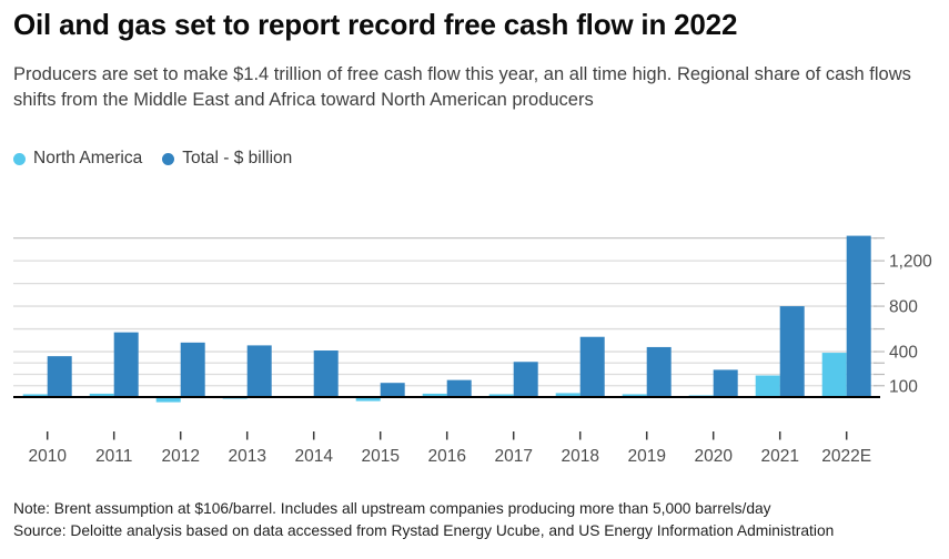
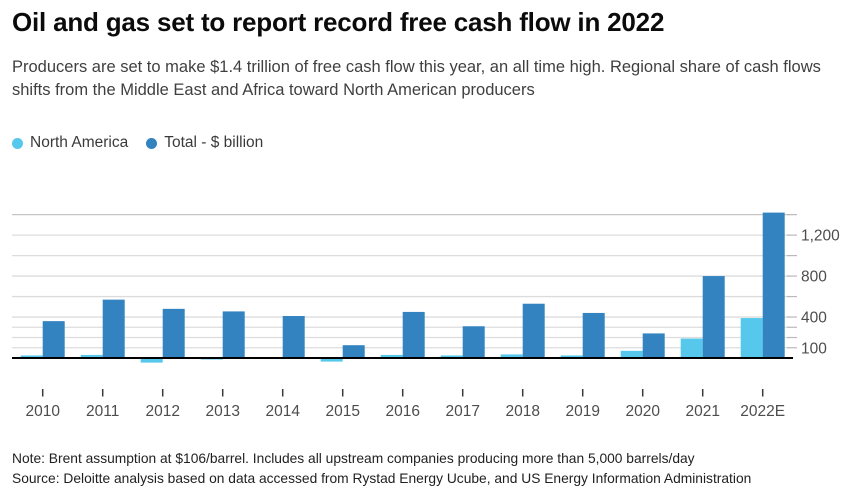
Total - $ billion/2016: 150 -> 450
North America/2020: 20 -> 70
